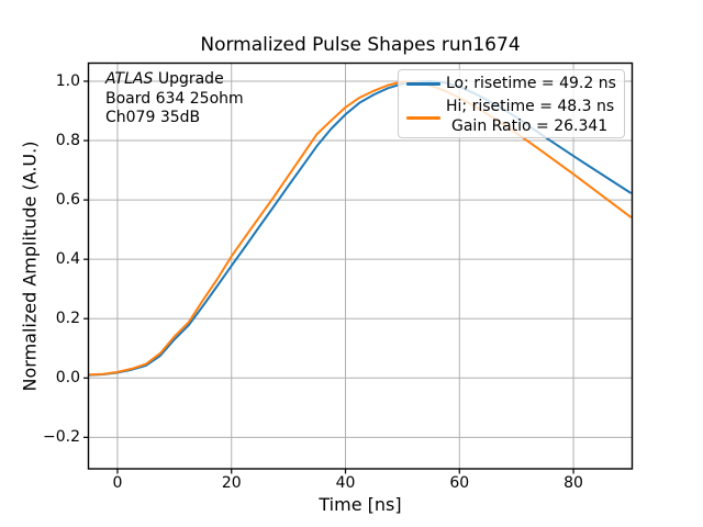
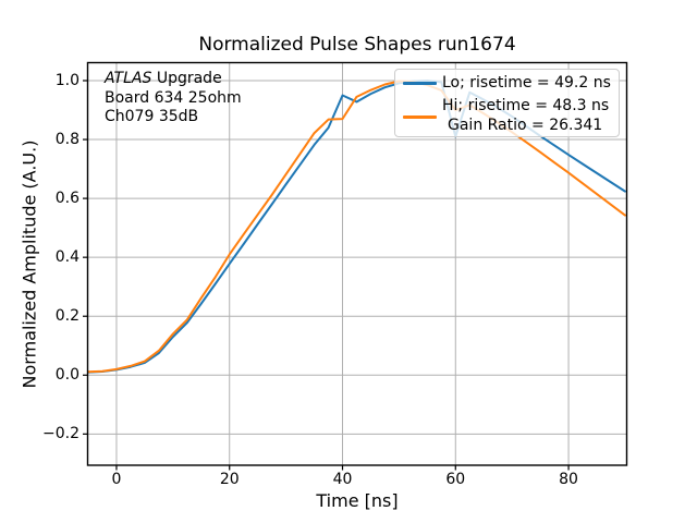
Lo; risetime = 49.2 ns/40: 0.89 -> 0.95
Hi; risetime = 48.3 ns Gain Ratio = 26.341/40: 0.91 -> 0.87
Lo; risetime = 49.2 ns/60: 0.98 -> 0.81
Hi; risetime = 48.3 ns Gain Ratio = 26.341/60: 0.94 -> 0.90
